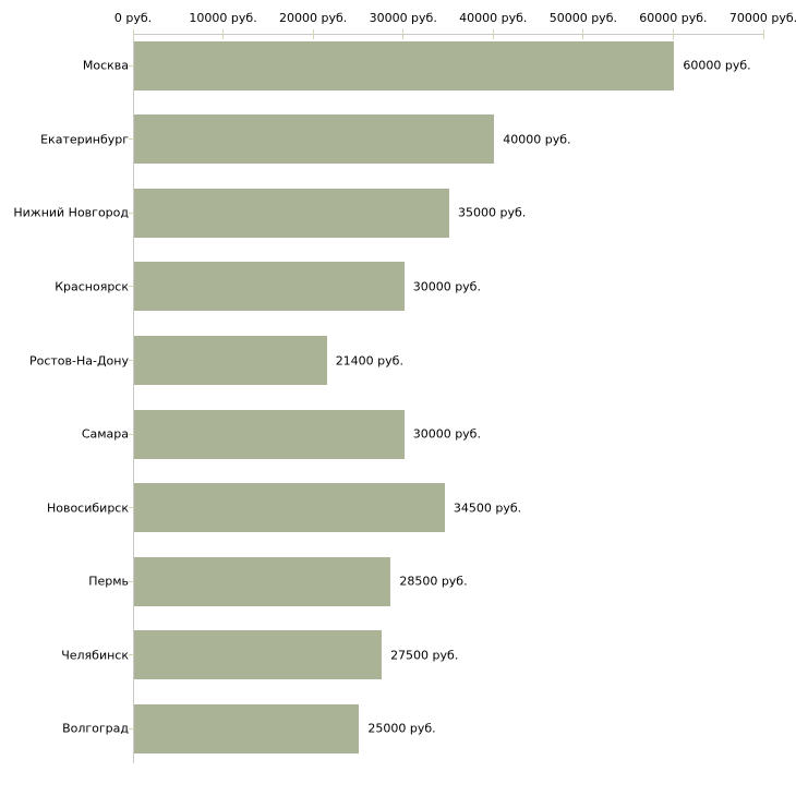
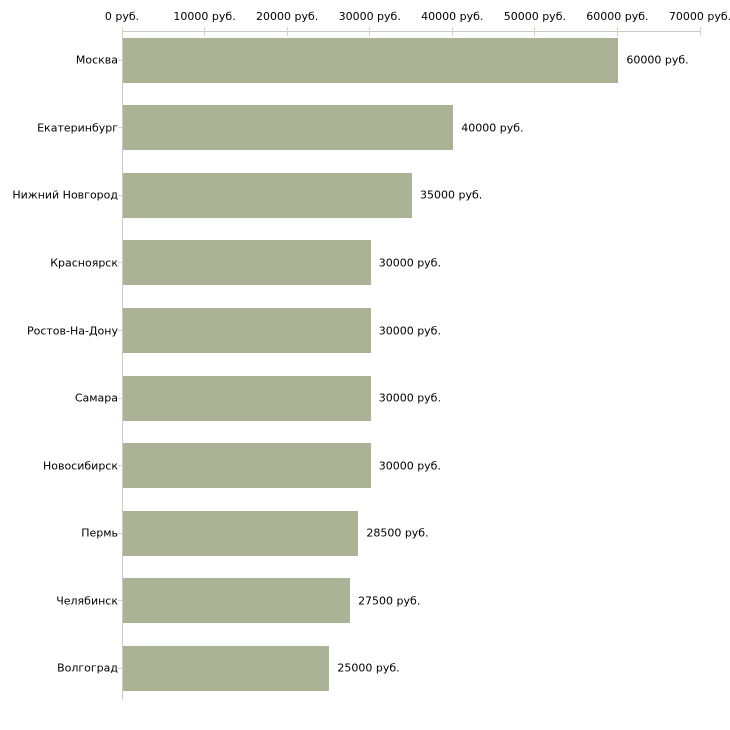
Ростов-На-Дону: 21400 -> 30000
Новосибирск: 34500 -> 30000
